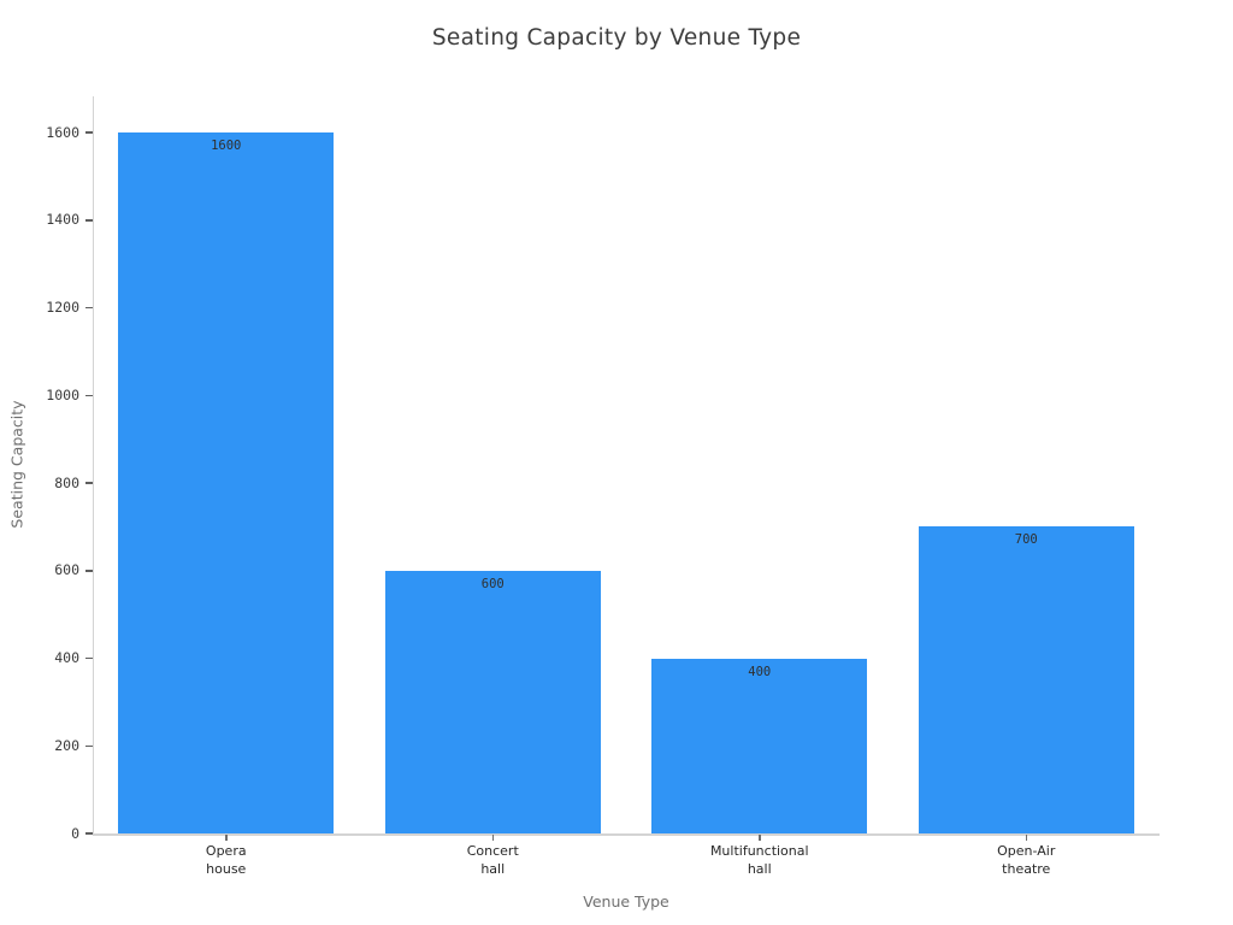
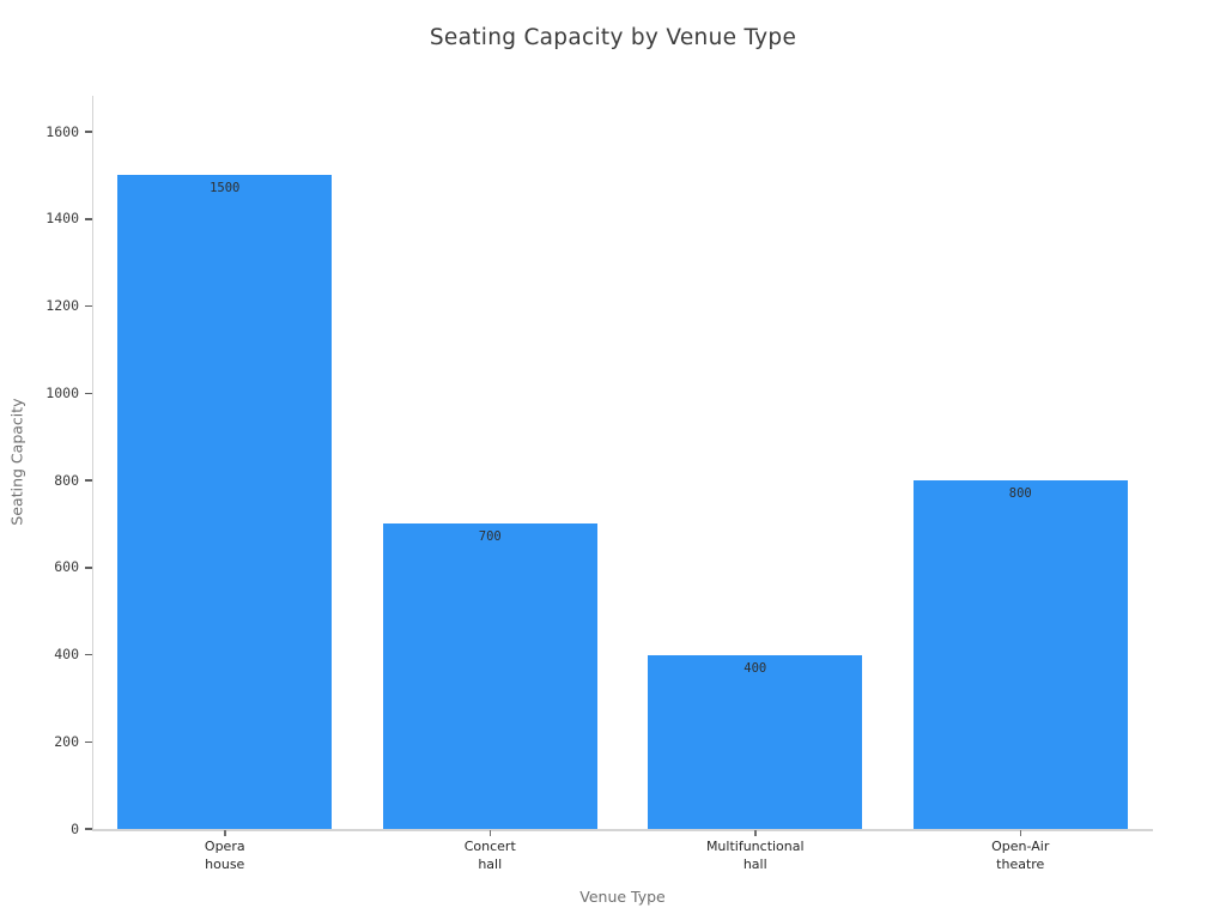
Opera house: 1600 -> 1500
Concert hall: 600 -> 700
Open-Air theatre: 700 -> 800
